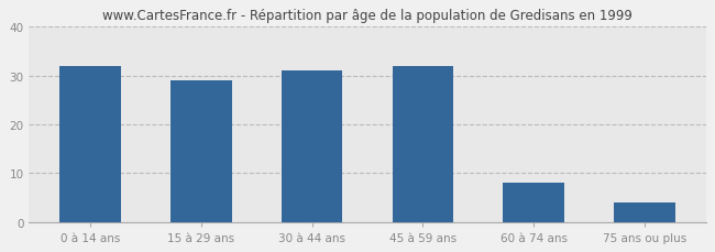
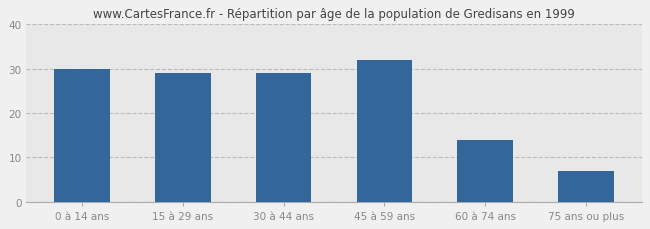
0 à 14 ans: 32 -> 30
30 à 44 ans: 31 -> 29
60 à 74 ans: 8 -> 14
75 ans ou plus: 4 -> 7
